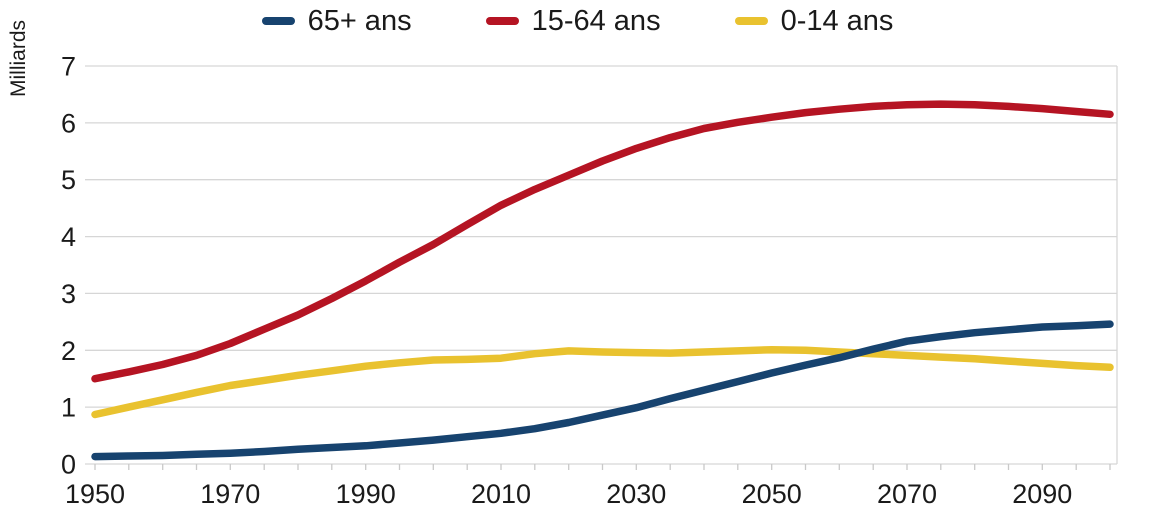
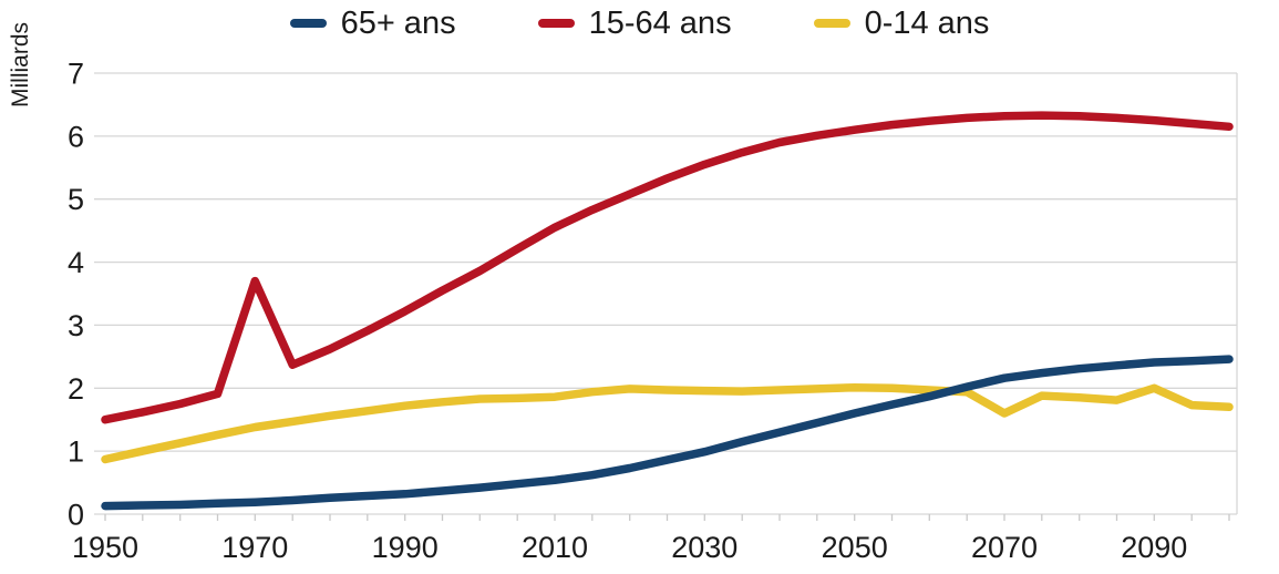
15-64 ans/1970: 2.1 -> 3.7
0-14 ans/2070: 1.9 -> 1.6
0-14 ans/2090: 1.8 -> 2.0
